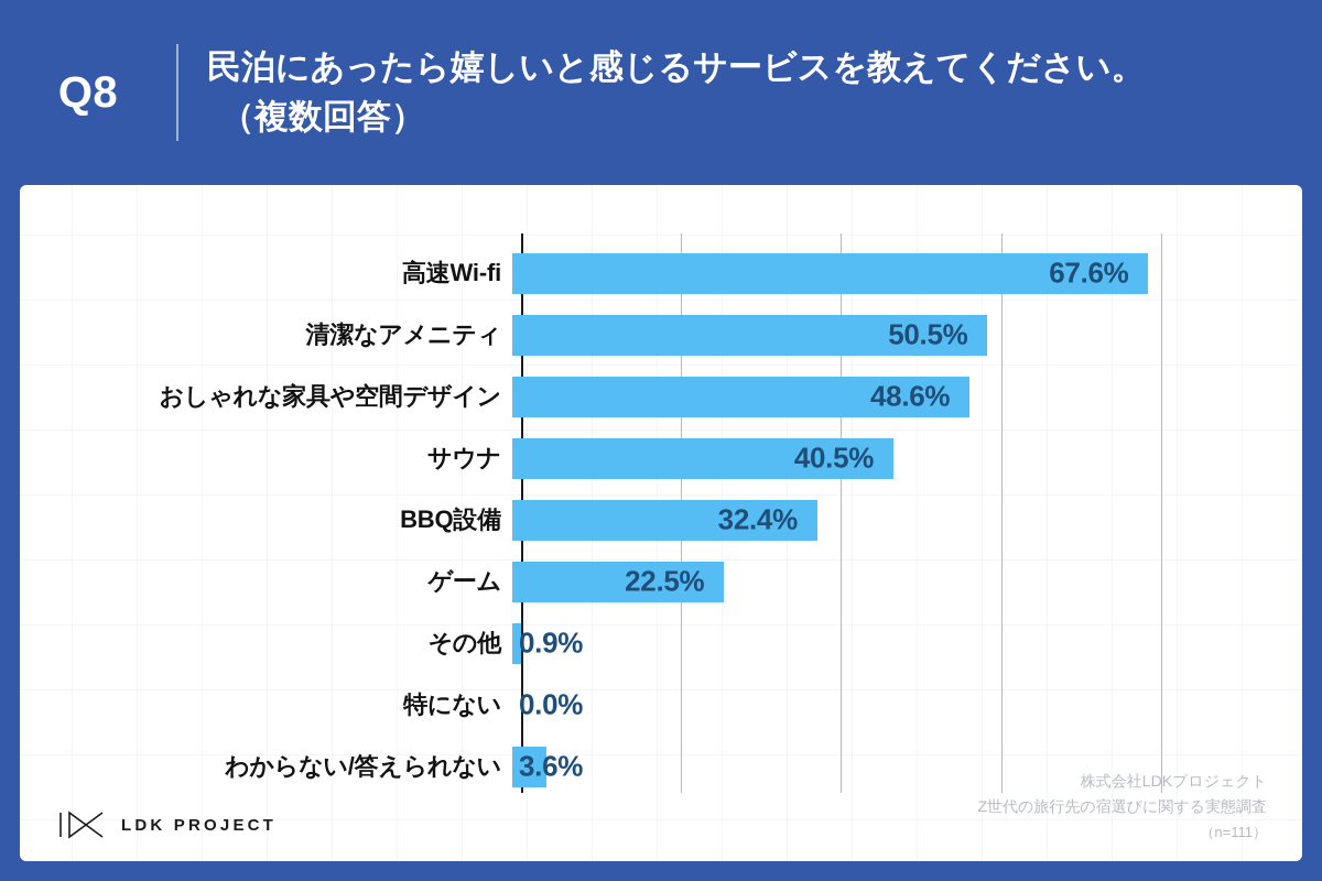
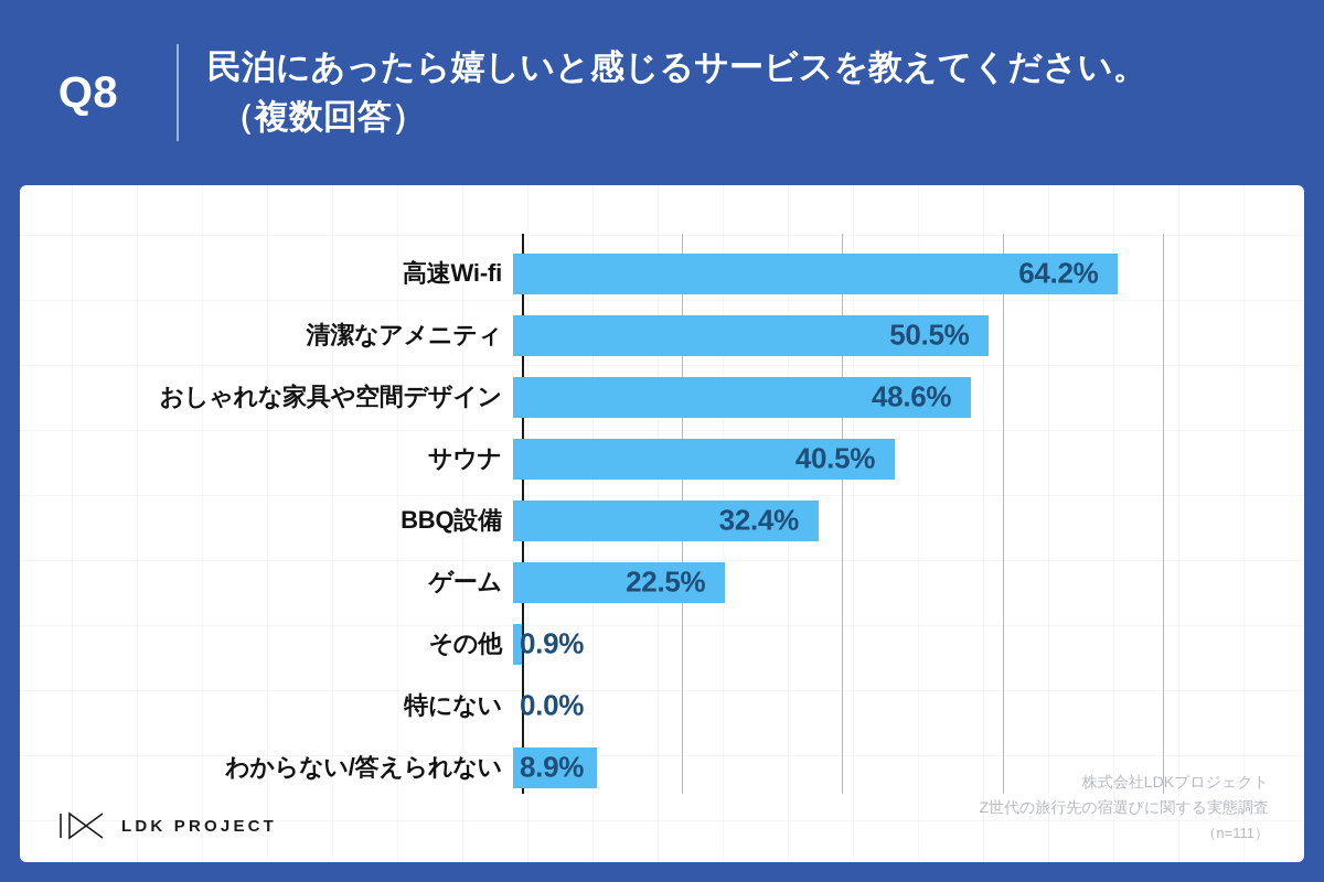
高速Wi-fi: 67.6% -> 64.2%
わからない/答えられない: 3.6% -> 8.9%
